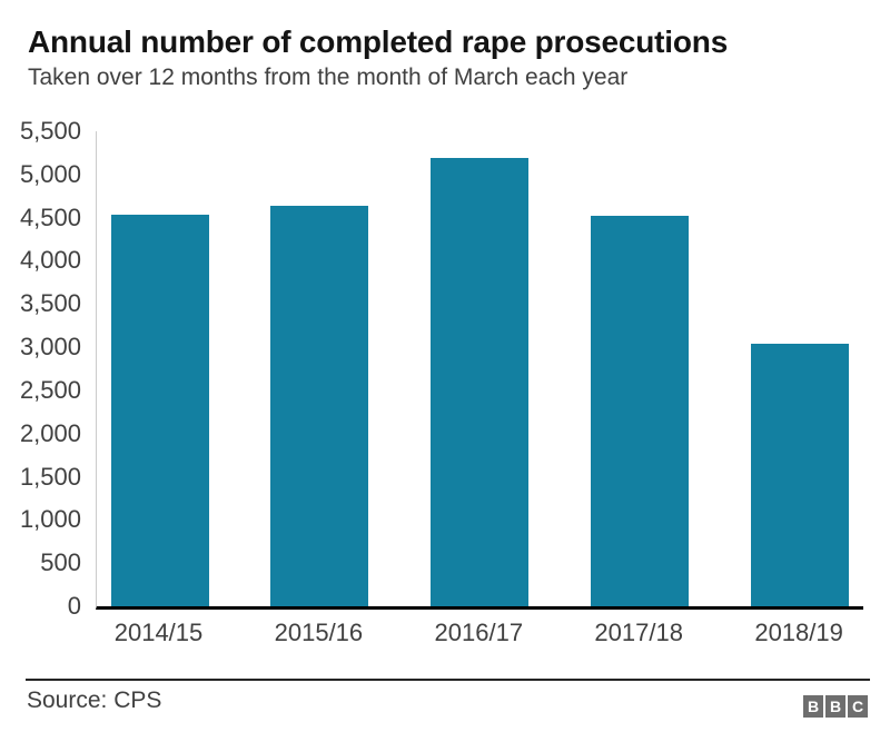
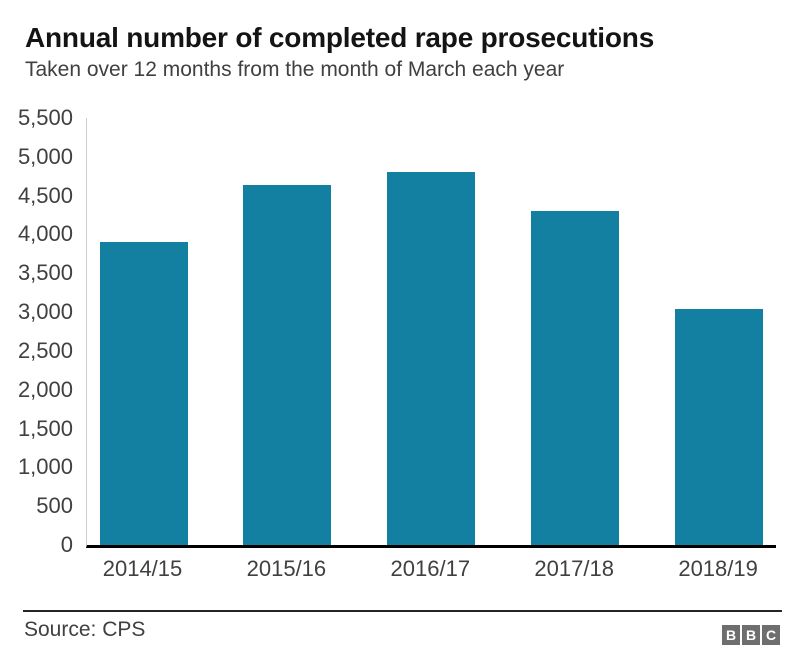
2014/15: 4500 -> 3900
2016/17: 5200 -> 4800
2017/18: 4500 -> 4300
